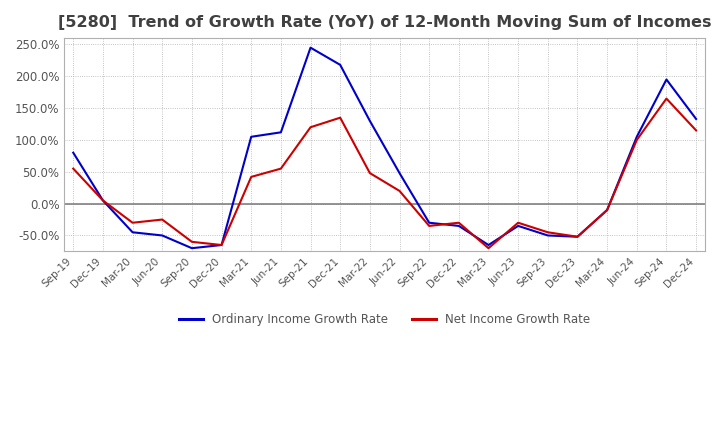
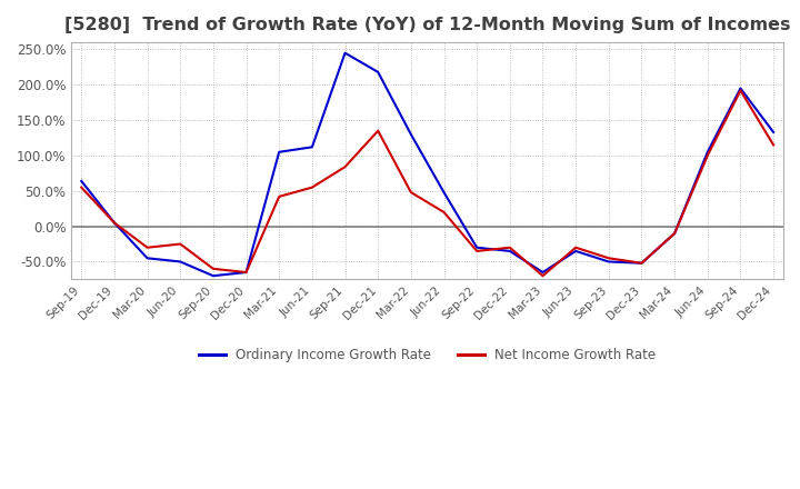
Ordinary Income Growth Rate/Sep-19: 80% -> 64%
Net Income Growth Rate/Sep-21: 120% -> 84%
Net Income Growth Rate/Sep-24: 165% -> 192%
